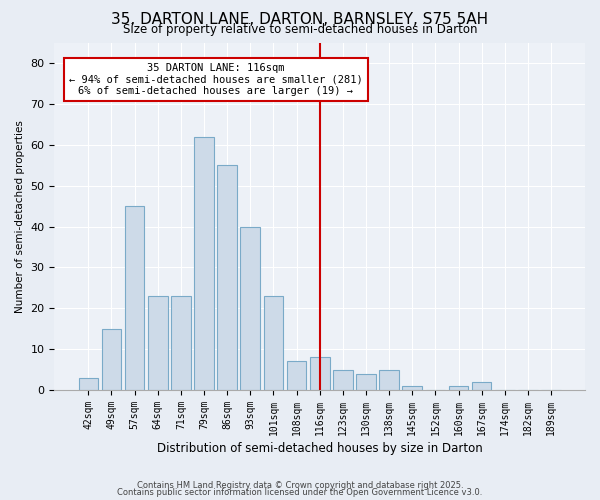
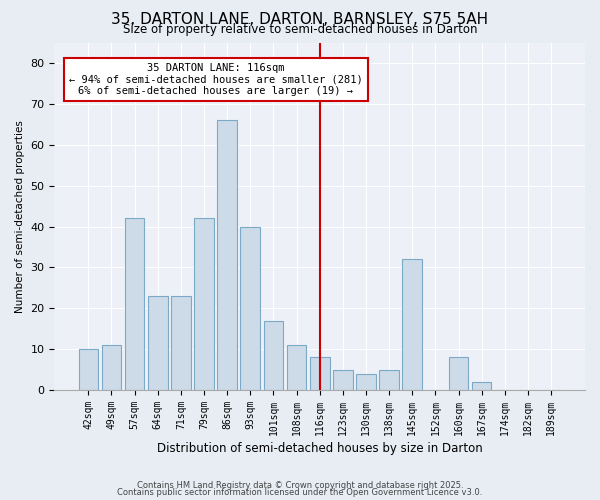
42sqm: 3 -> 10
49sqm: 15 -> 11
57sqm: 45 -> 42
79sqm: 62 -> 42
86sqm: 55 -> 66
101sqm: 23 -> 17
108sqm: 7 -> 11
145sqm: 1 -> 32
160sqm: 1 -> 8
